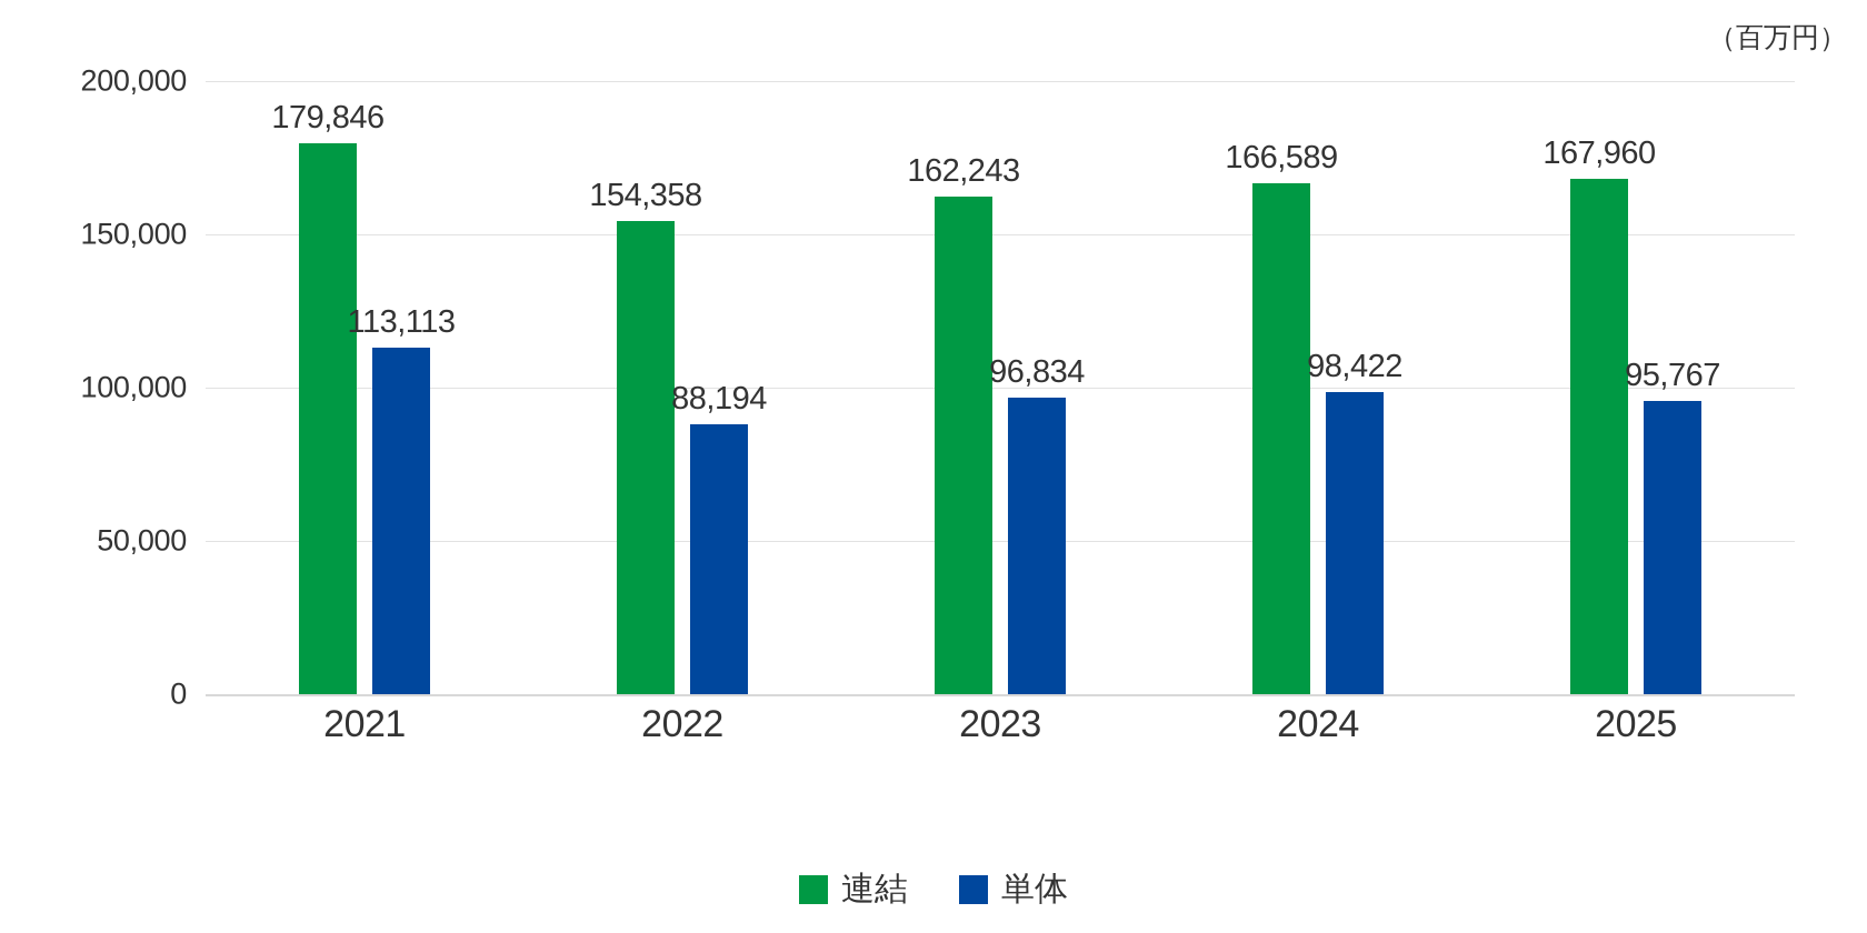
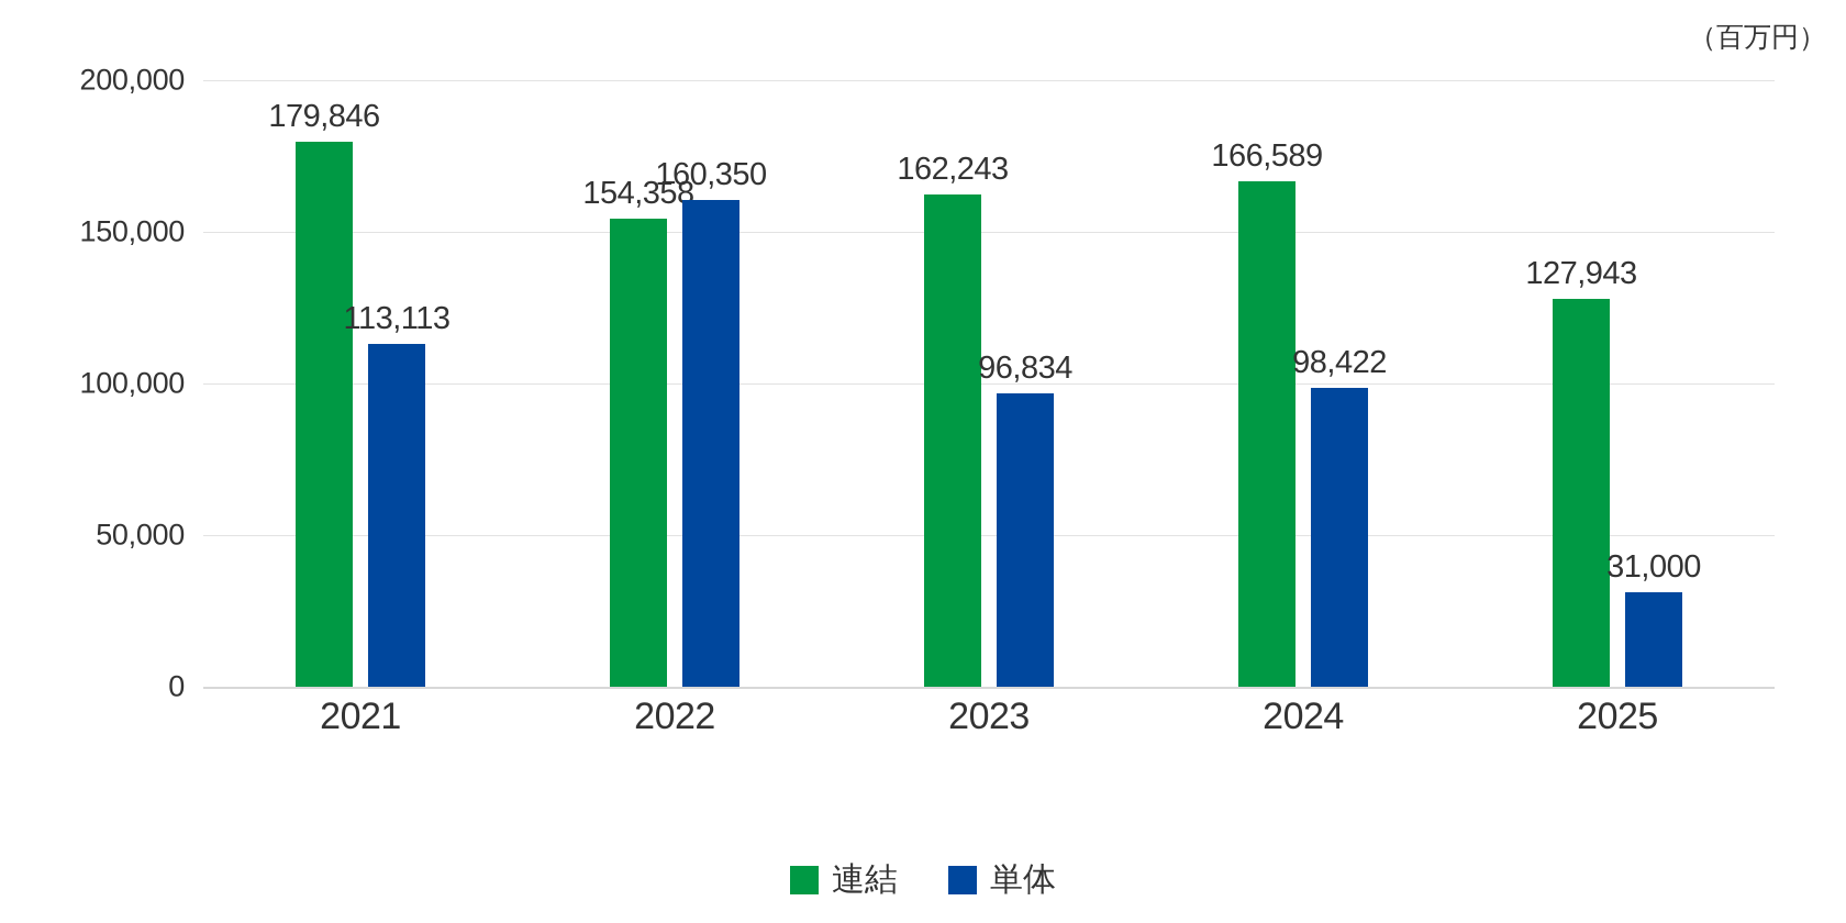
単体/2022: 88,194 -> 160,350
連結/2025: 167,960 -> 127,943
単体/2025: 95,767 -> 31,000
